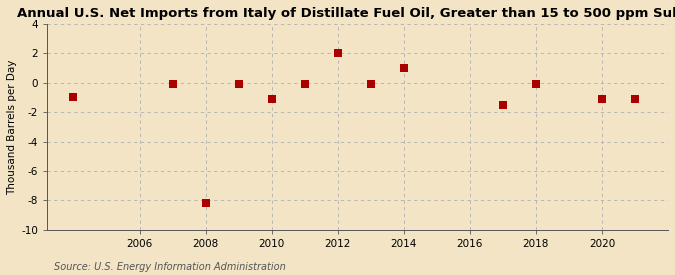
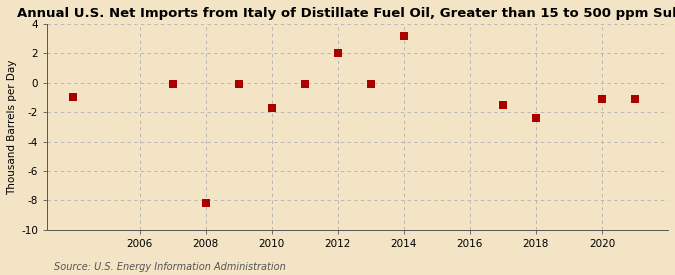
2010: -1.1 -> -1.7
2014: 1.0 -> 3.2
2018: -0.1 -> -2.4
